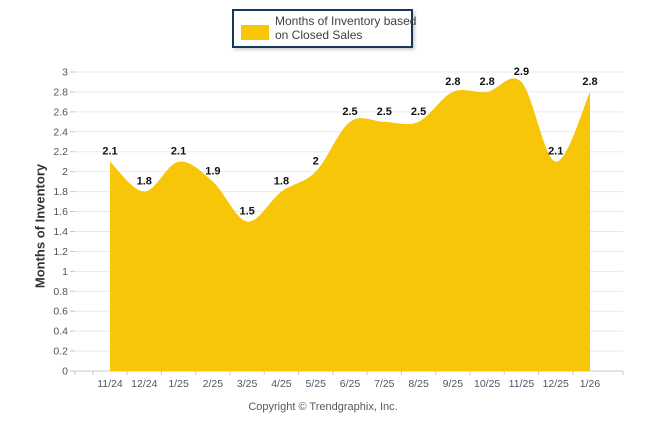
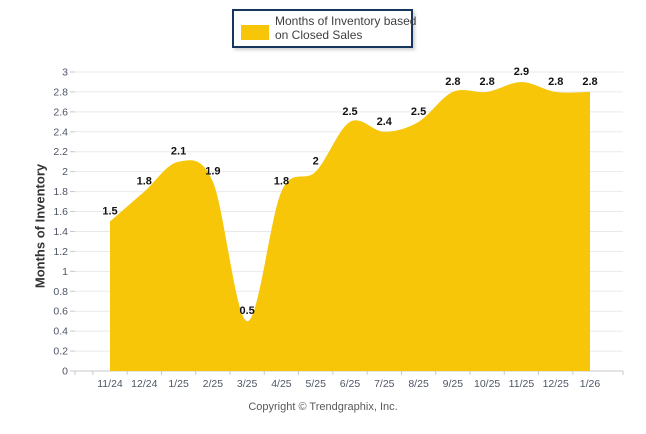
11/24: 2.1 -> 1.5
3/25: 1.5 -> 0.5
7/25: 2.5 -> 2.4
12/25: 2.1 -> 2.8
